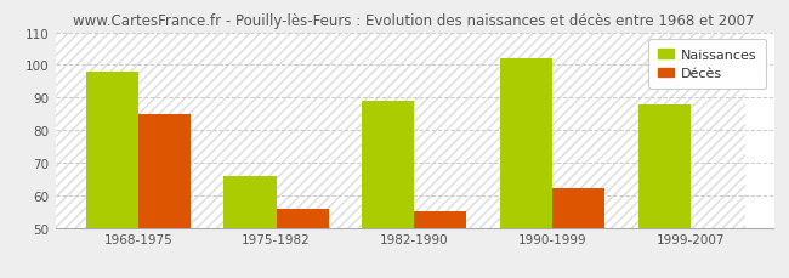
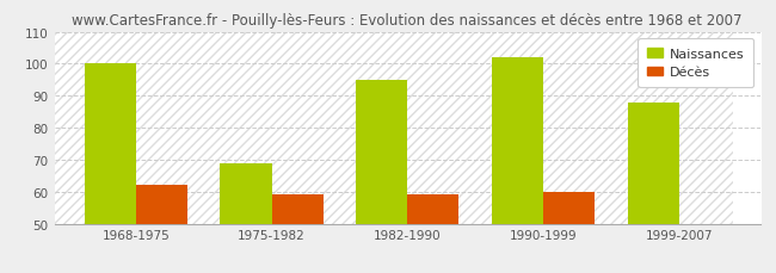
Naissances/1968-1975: 98 -> 100
Décès/1968-1975: 85 -> 62
Naissances/1975-1982: 66 -> 69
Décès/1975-1982: 56 -> 59
Naissances/1982-1990: 89 -> 95
Décès/1982-1990: 55 -> 59
Décès/1990-1999: 62 -> 60
